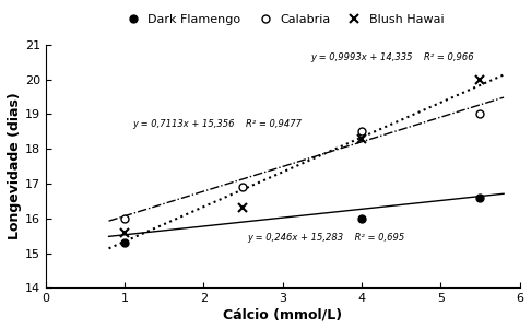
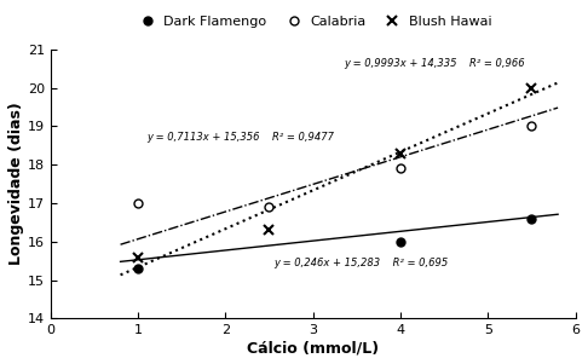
Calabria/1: 16.0 -> 17.0
Calabria/4: 18.5 -> 17.9
